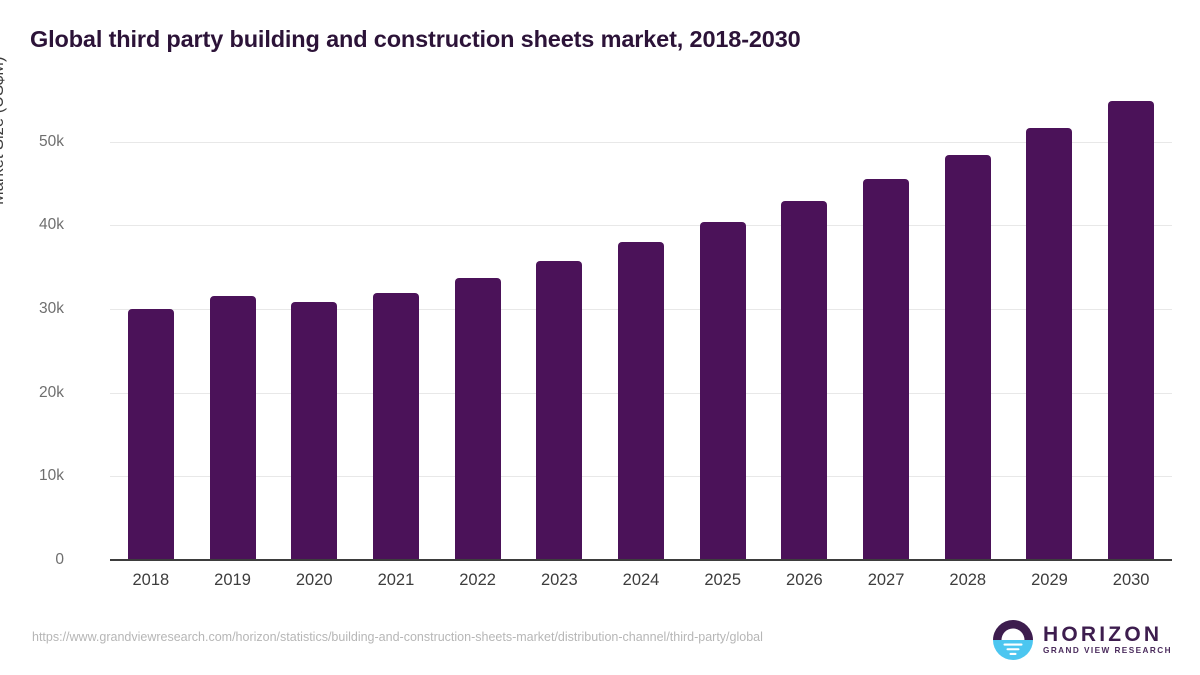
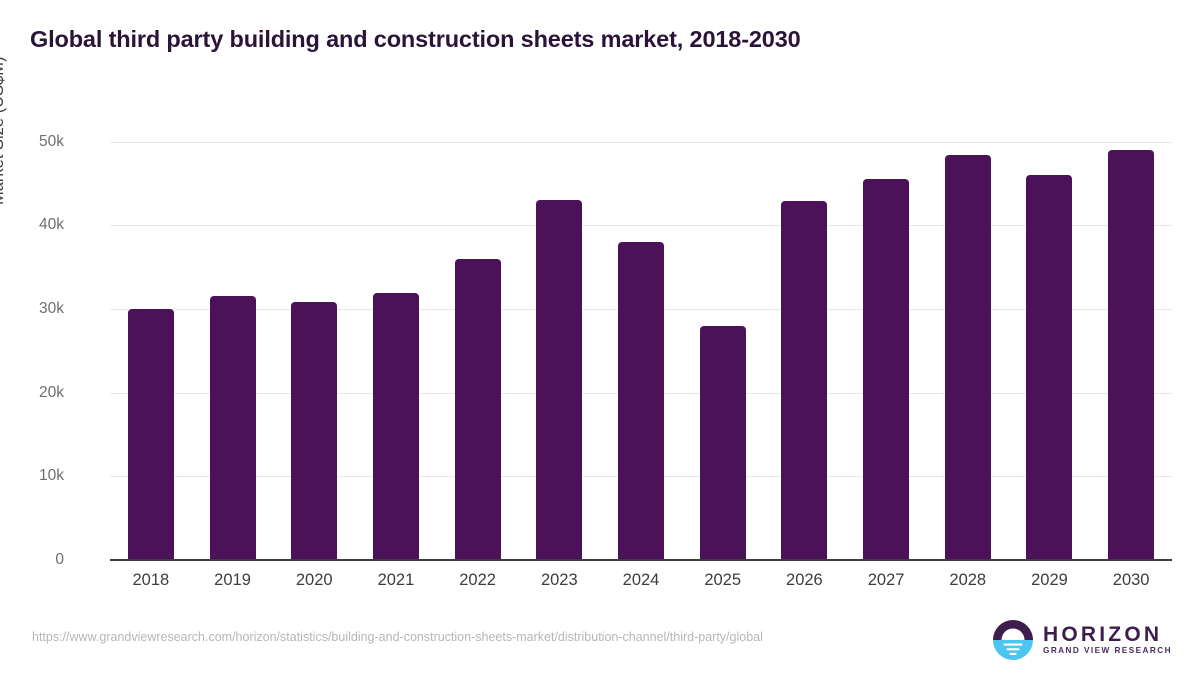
2022: 34k -> 36k
2023: 36k -> 43k
2025: 40k -> 28k
2029: 52k -> 46k
2030: 55k -> 49k
